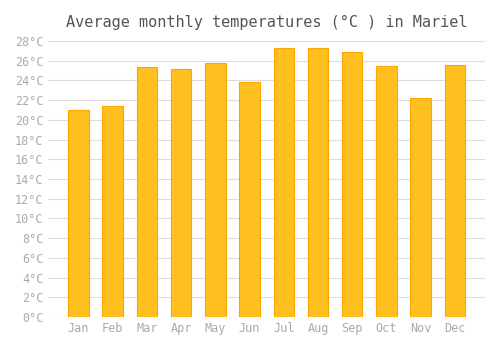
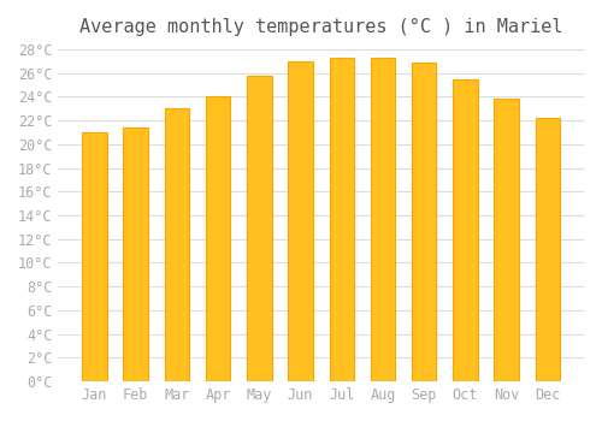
Mar: 25.4°C -> 23.0°C
Apr: 25.2°C -> 24.0°C
Jun: 23.8°C -> 27.0°C
Nov: 22.2°C -> 23.8°C
Dec: 25.6°C -> 22.2°C
